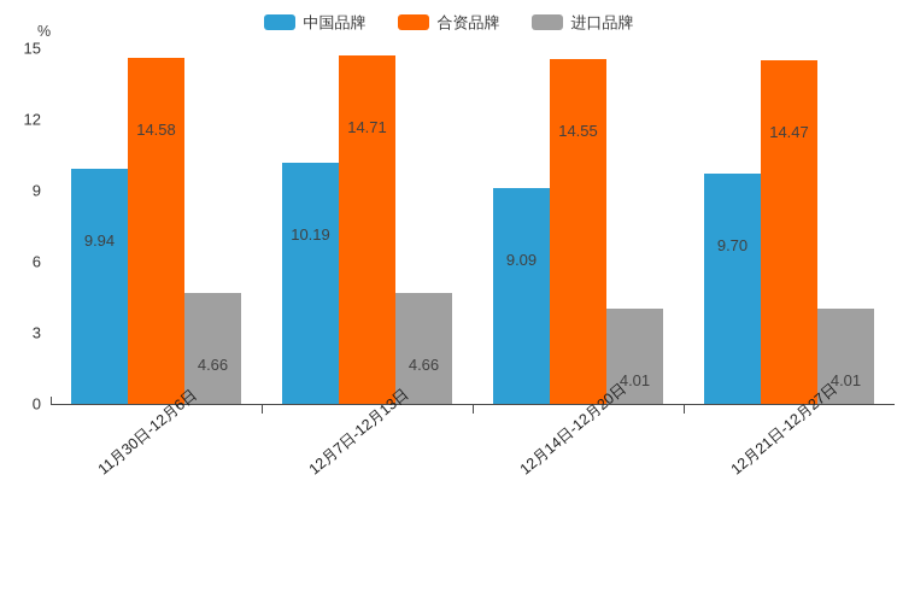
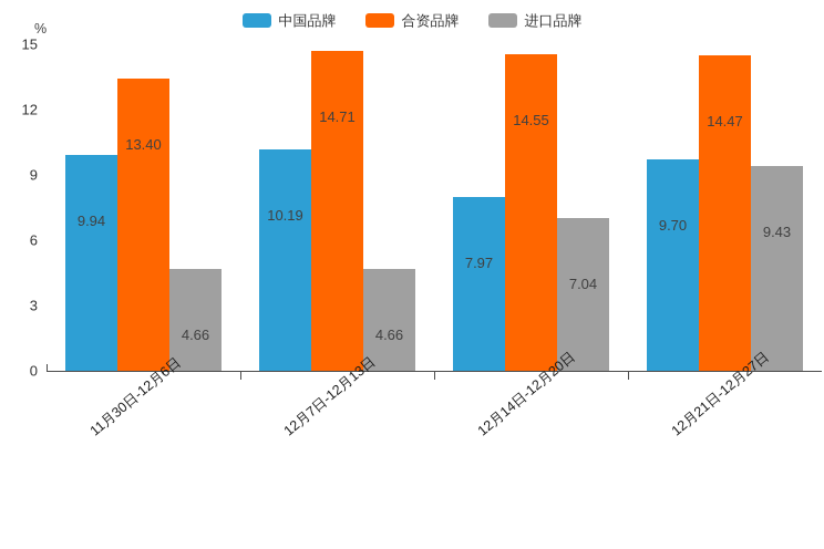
合资品牌/11月30日-12月6日: 14.58 -> 13.40
中国品牌/12月14日-12月20日: 9.09 -> 7.97
进口品牌/12月14日-12月20日: 4.01 -> 7.04
进口品牌/12月21日-12月27日: 4.01 -> 9.43
